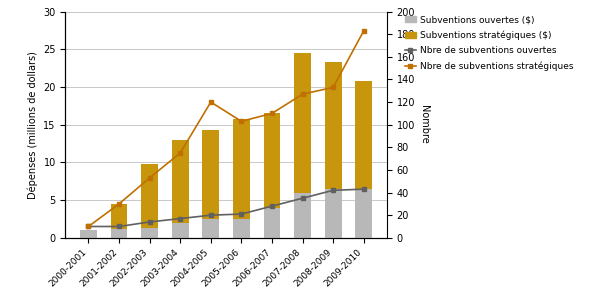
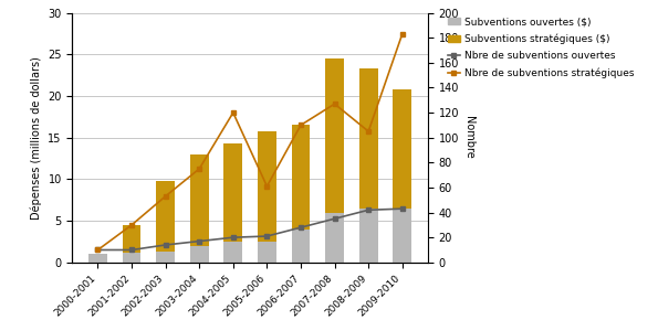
Nbre de subventions stratégiques/2005-2006: 103 -> 61
Nbre de subventions stratégiques/2008-2009: 133 -> 105
